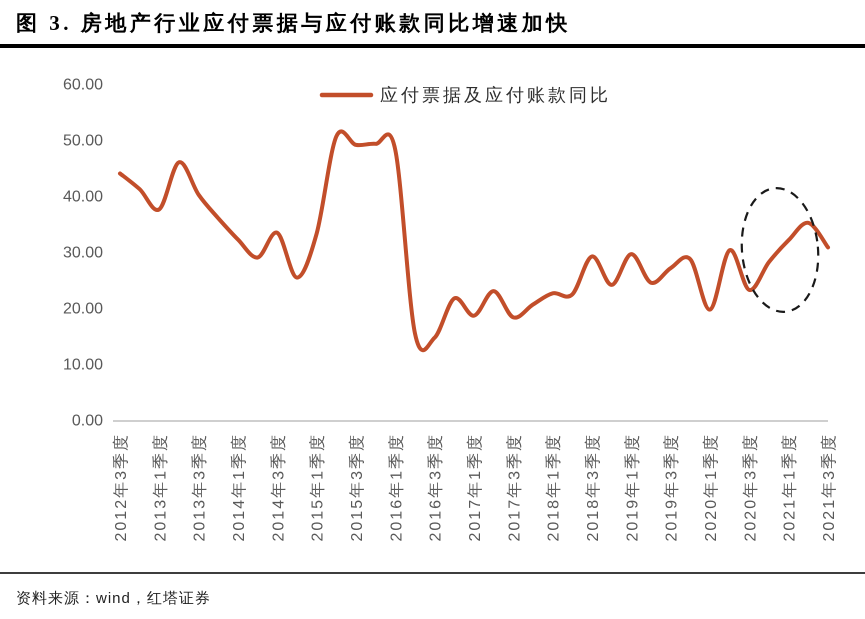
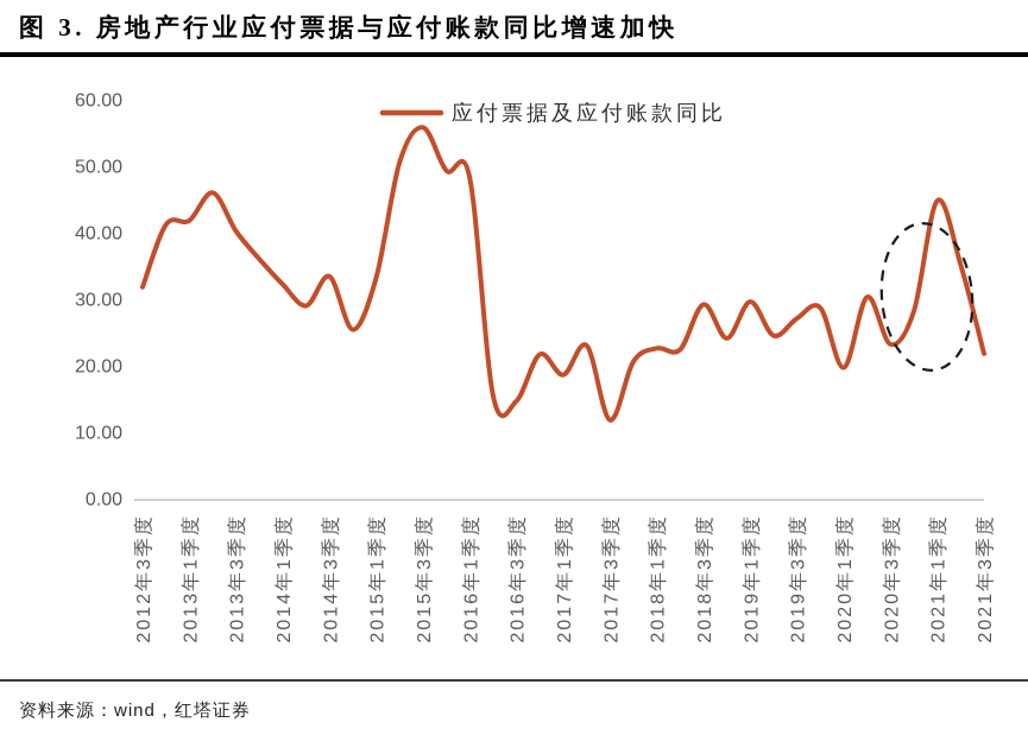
2012年3季度: 44 -> 32
2013年1季度: 38 -> 42
2015年3季度: 49 -> 56
2017年3季度: 18 -> 12
2021年1季度: 32 -> 45
2021年3季度: 31 -> 22
